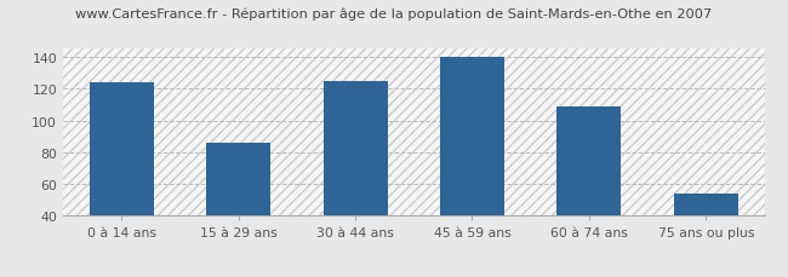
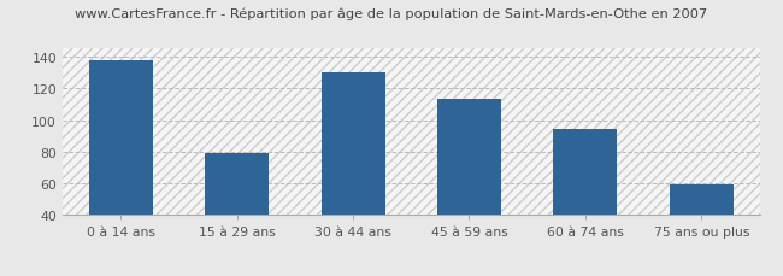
0 à 14 ans: 124 -> 138
15 à 29 ans: 86 -> 79
30 à 44 ans: 125 -> 130
45 à 59 ans: 140 -> 113
60 à 74 ans: 109 -> 94
75 ans ou plus: 54 -> 59
